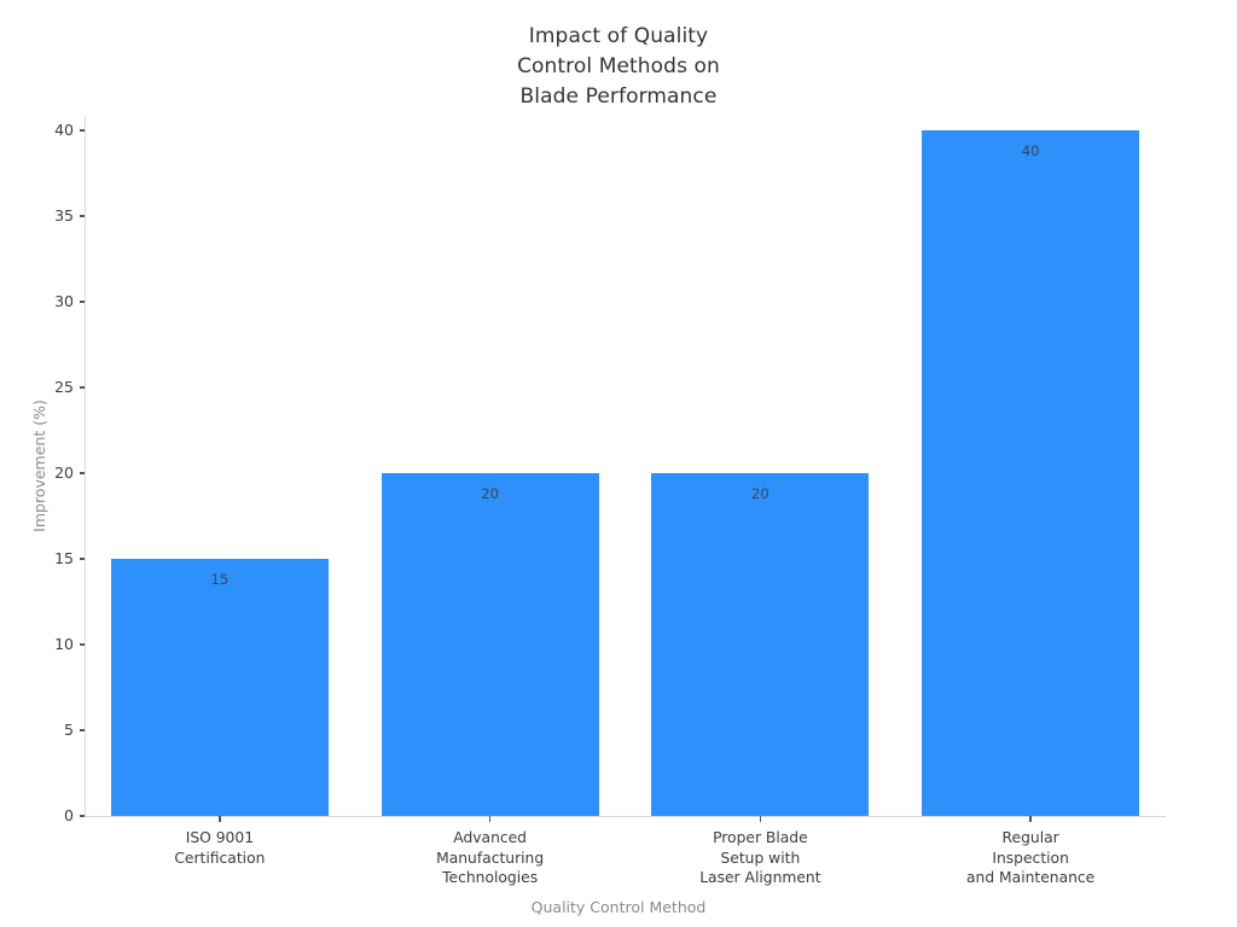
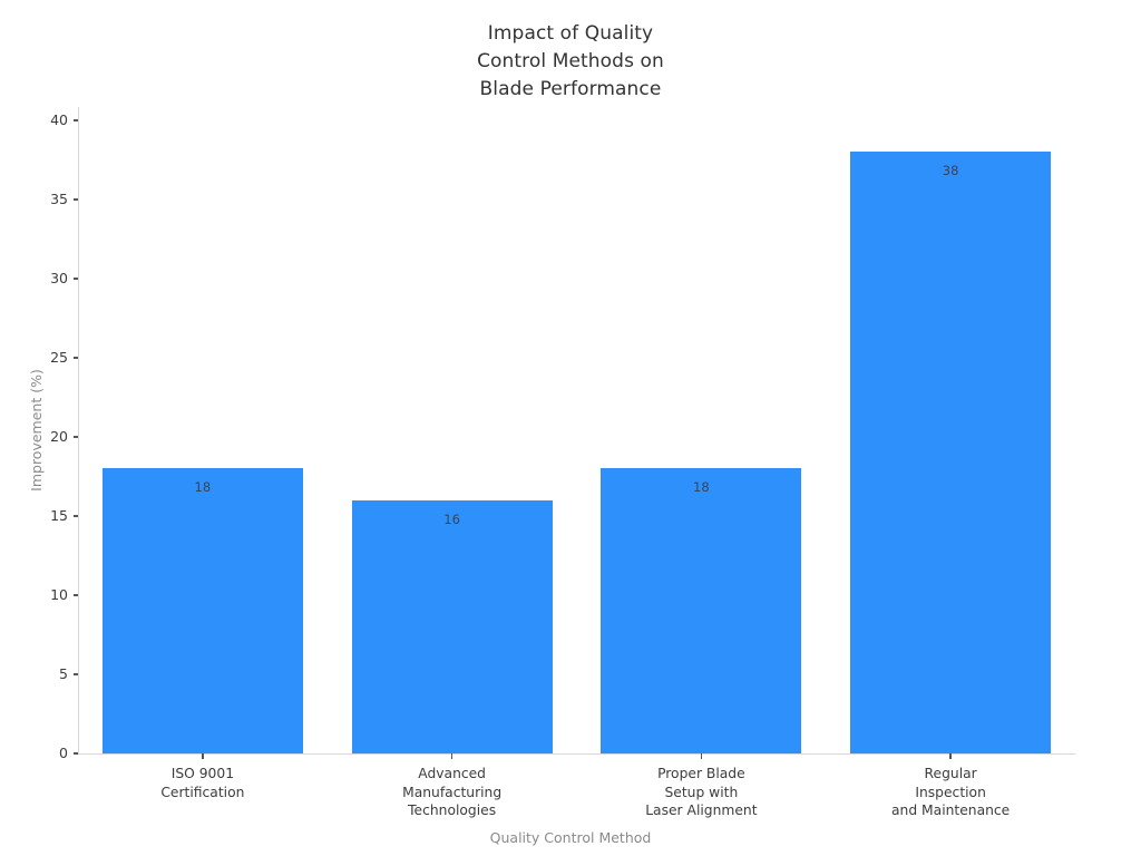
ISO 9001 Certification: 15 -> 18
Advanced Manufacturing Technologies: 20 -> 16
Proper Blade Setup with Laser Alignment: 20 -> 18
Regular Inspection and Maintenance: 40 -> 38
